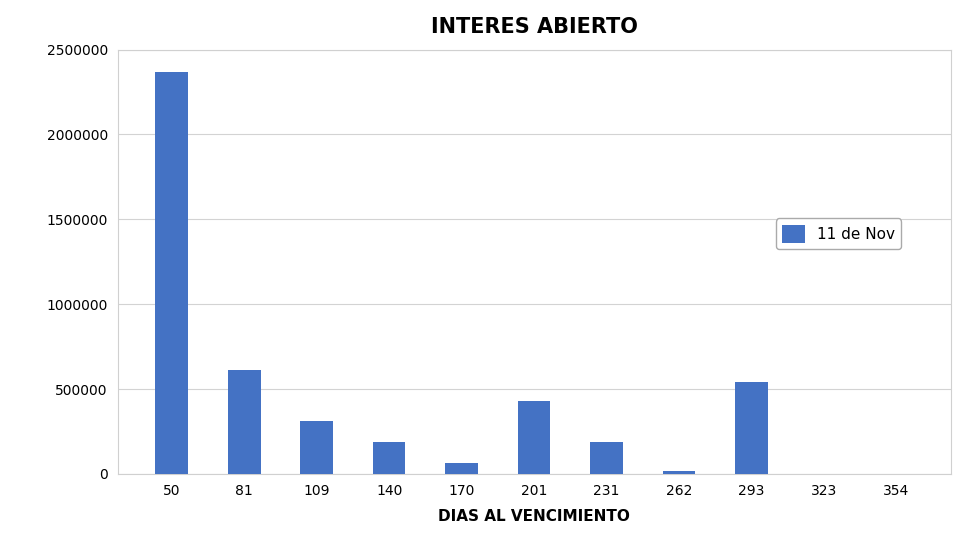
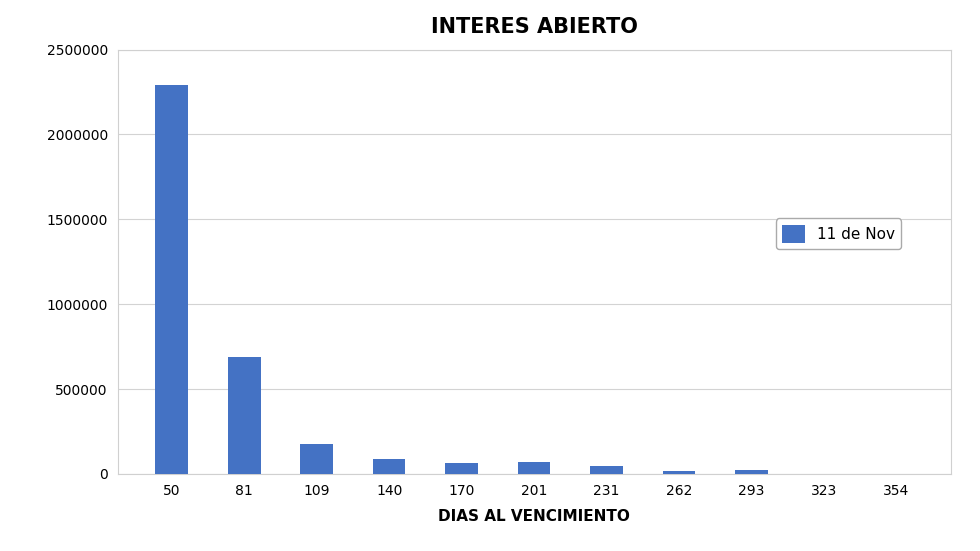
50: 2370000 -> 2290000
81: 610000 -> 690000
109: 310000 -> 180000
140: 190000 -> 80000
201: 430000 -> 70000
231: 190000 -> 50000
293: 540000 -> 20000
